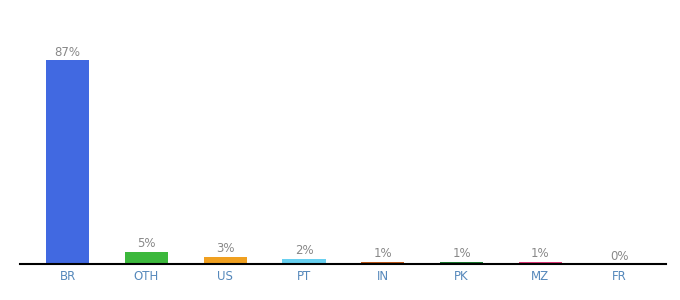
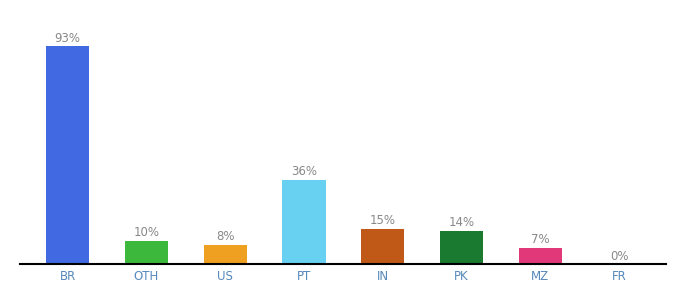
BR: 87% -> 93%
OTH: 5% -> 10%
US: 3% -> 8%
PT: 2% -> 36%
IN: 1% -> 15%
PK: 1% -> 14%
MZ: 1% -> 7%
